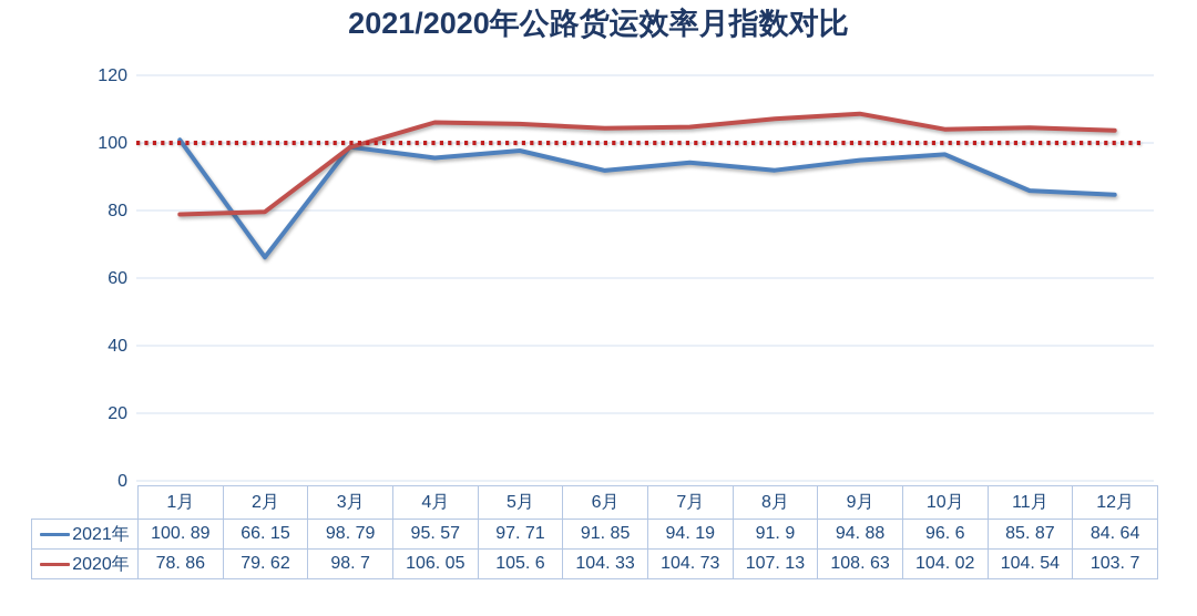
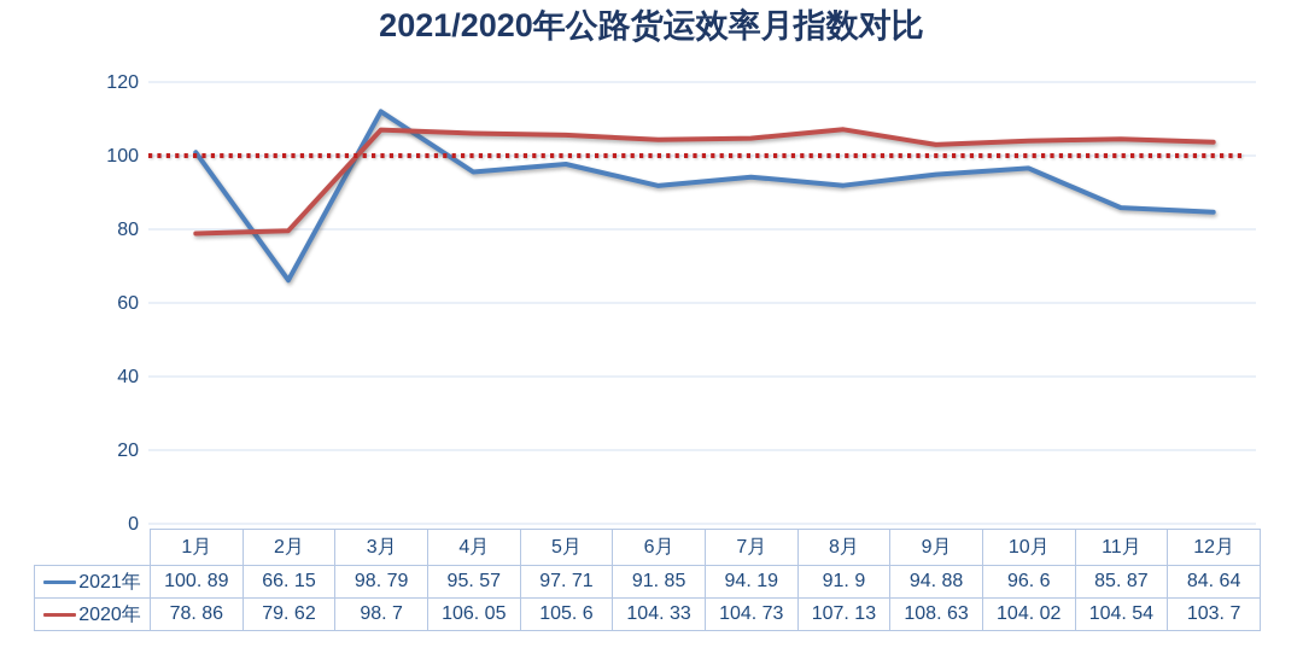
2021年/3月: 99 -> 112
2020年/3月: 99 -> 107
2020年/9月: 109 -> 103
